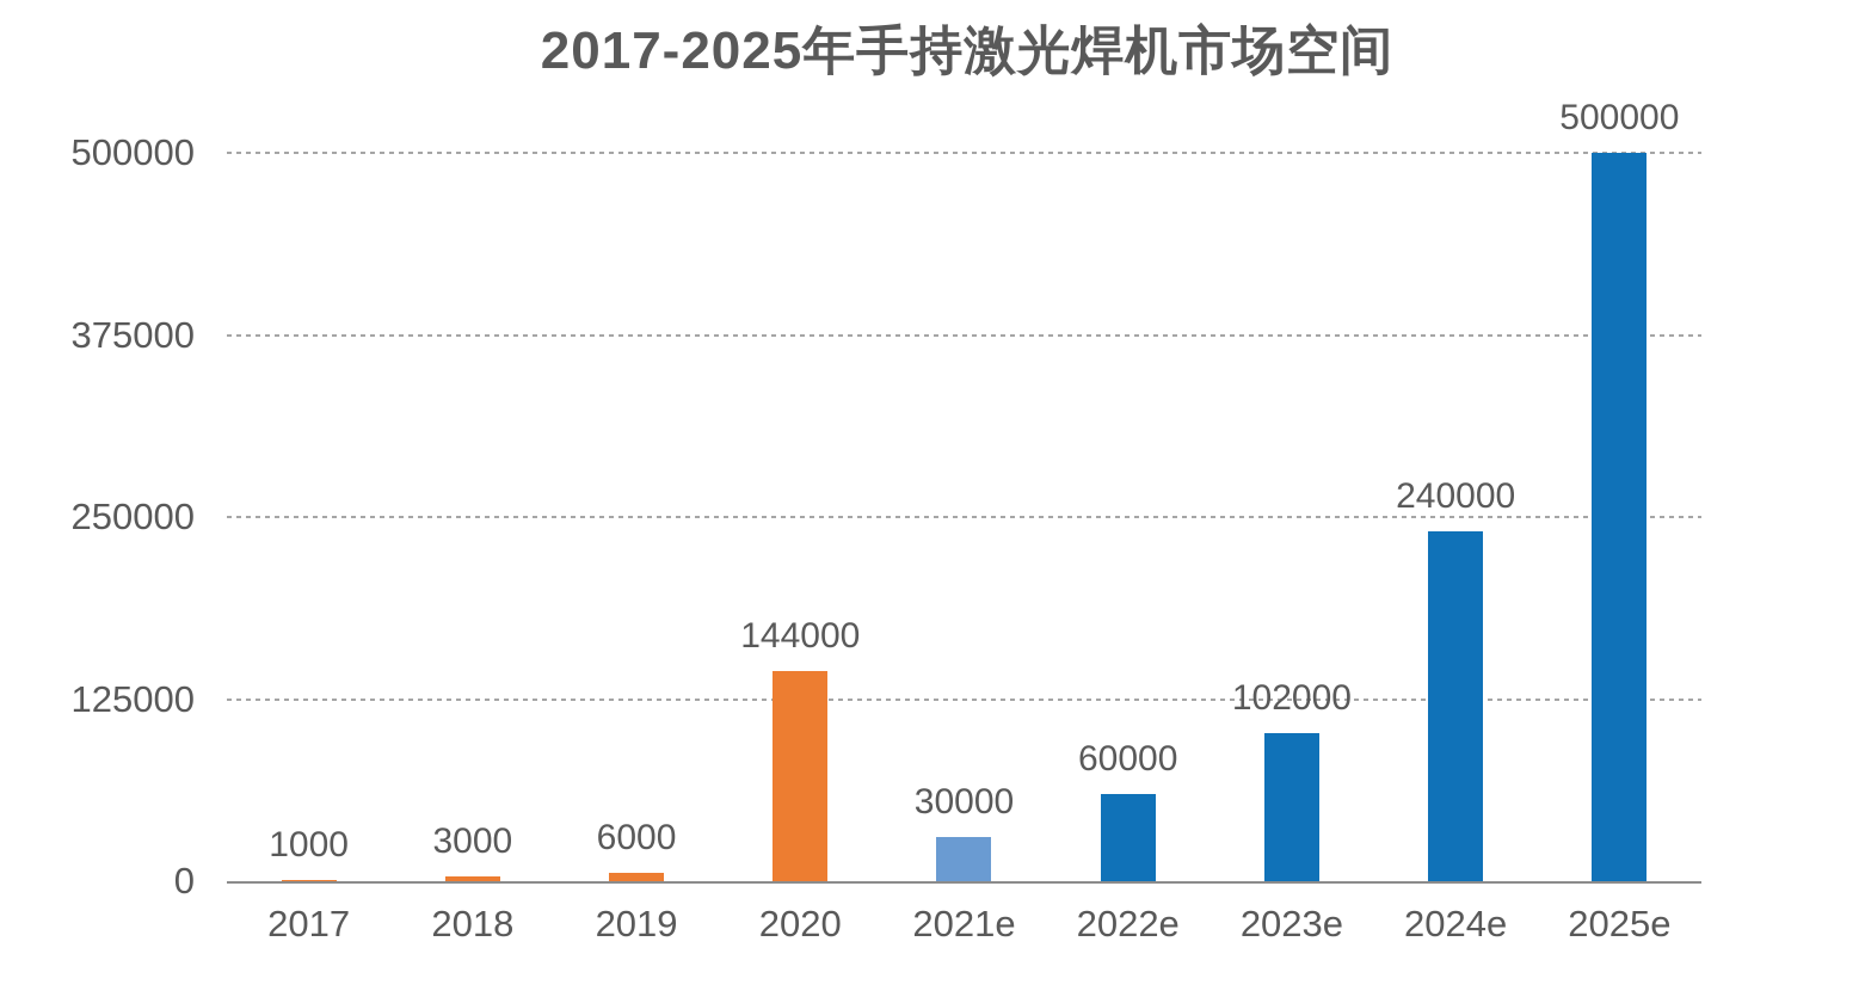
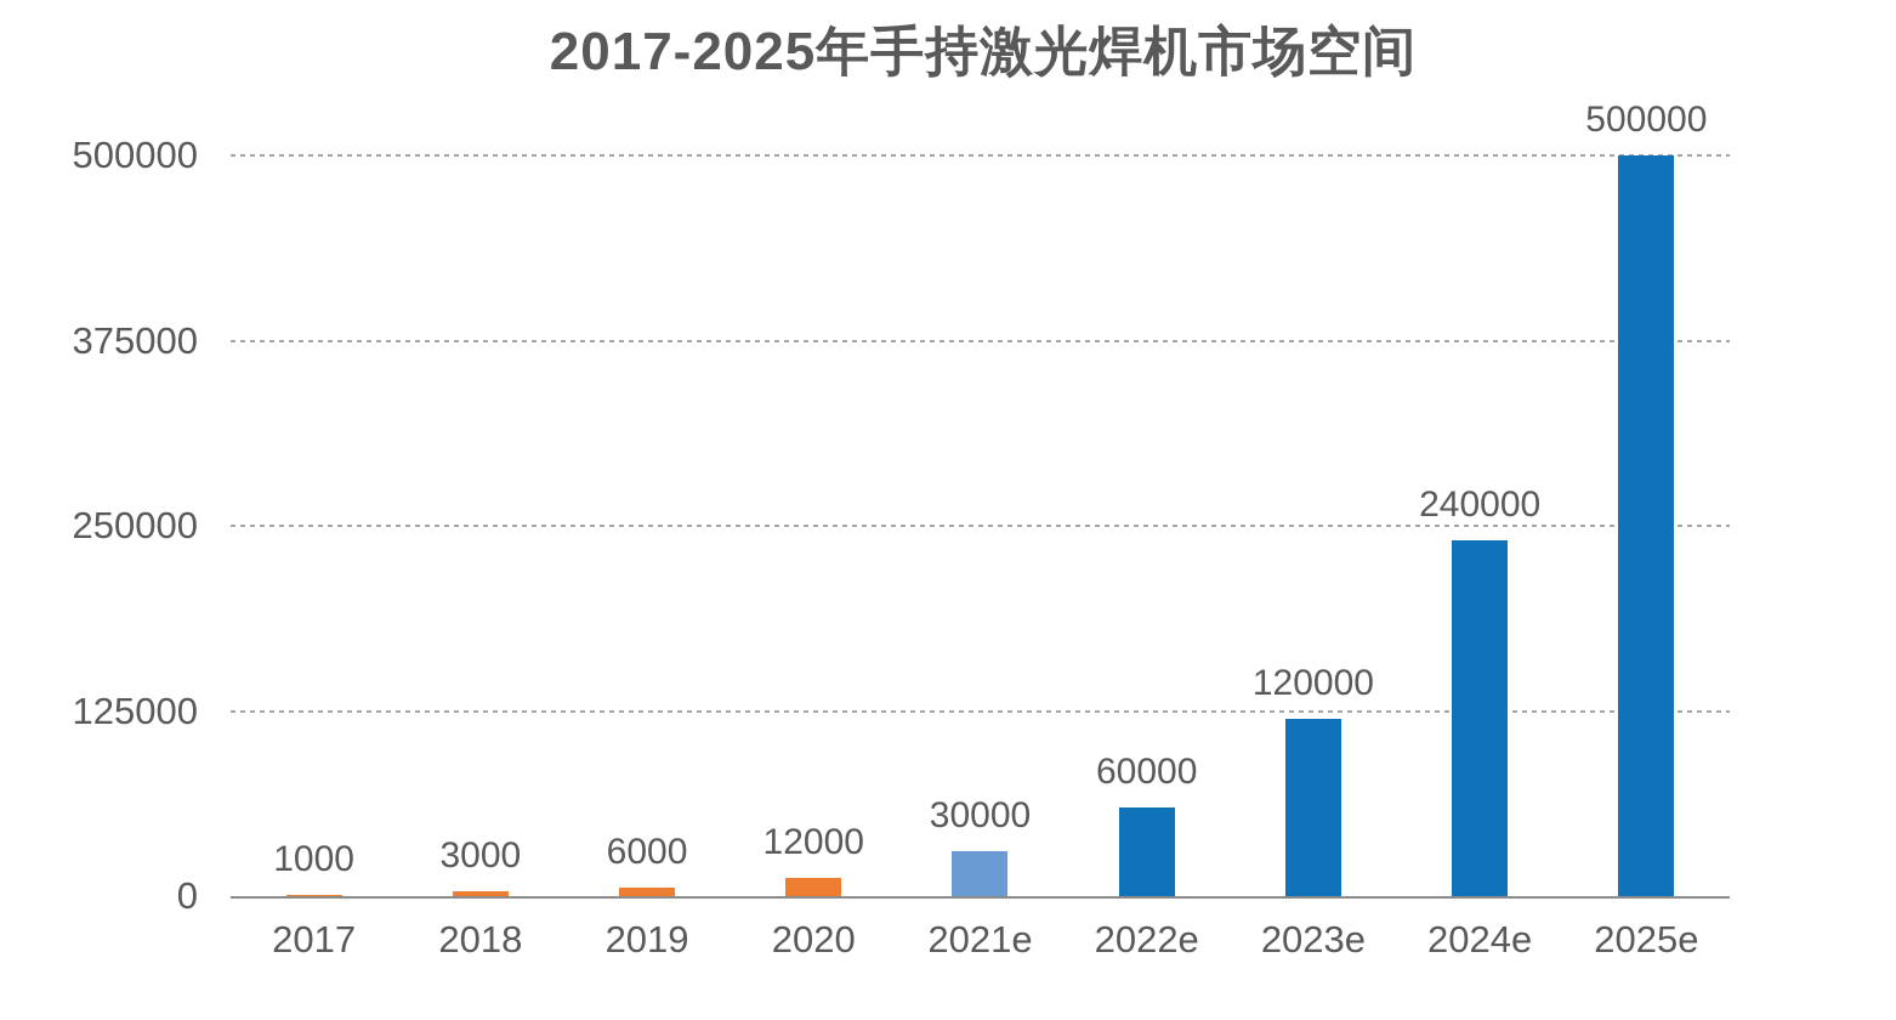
2020: 144000 -> 12000
2023e: 102000 -> 120000
